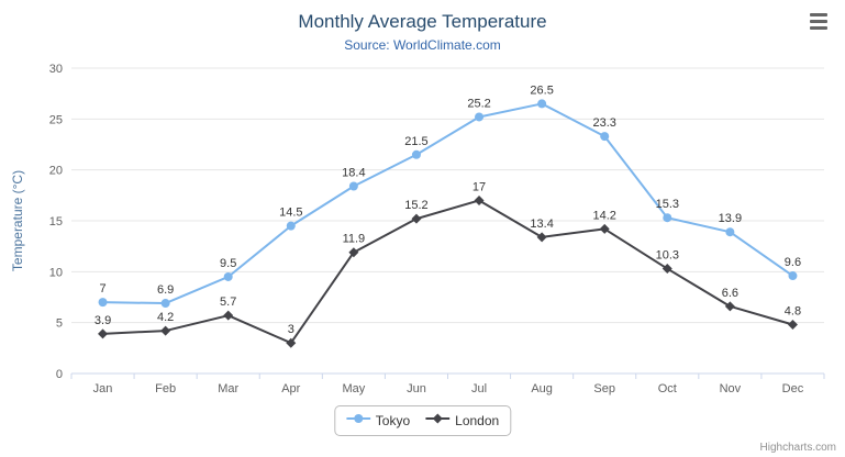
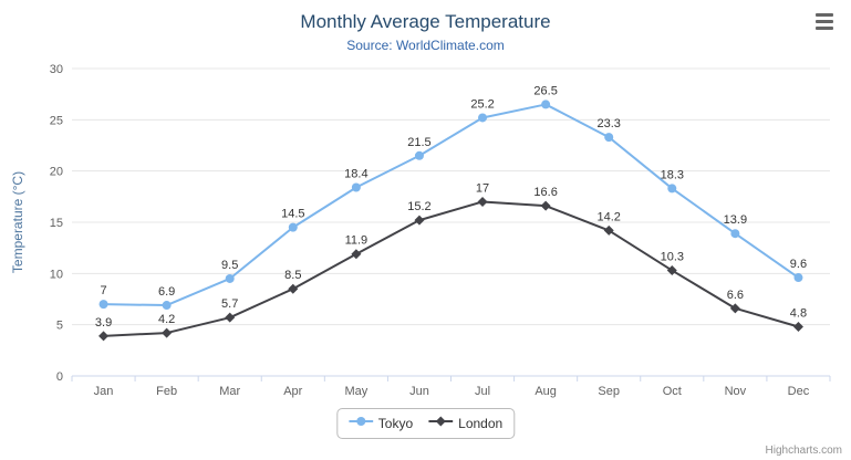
London/Apr: 3 -> 8.5
London/Aug: 13.4 -> 16.6
Tokyo/Oct: 15.3 -> 18.3
